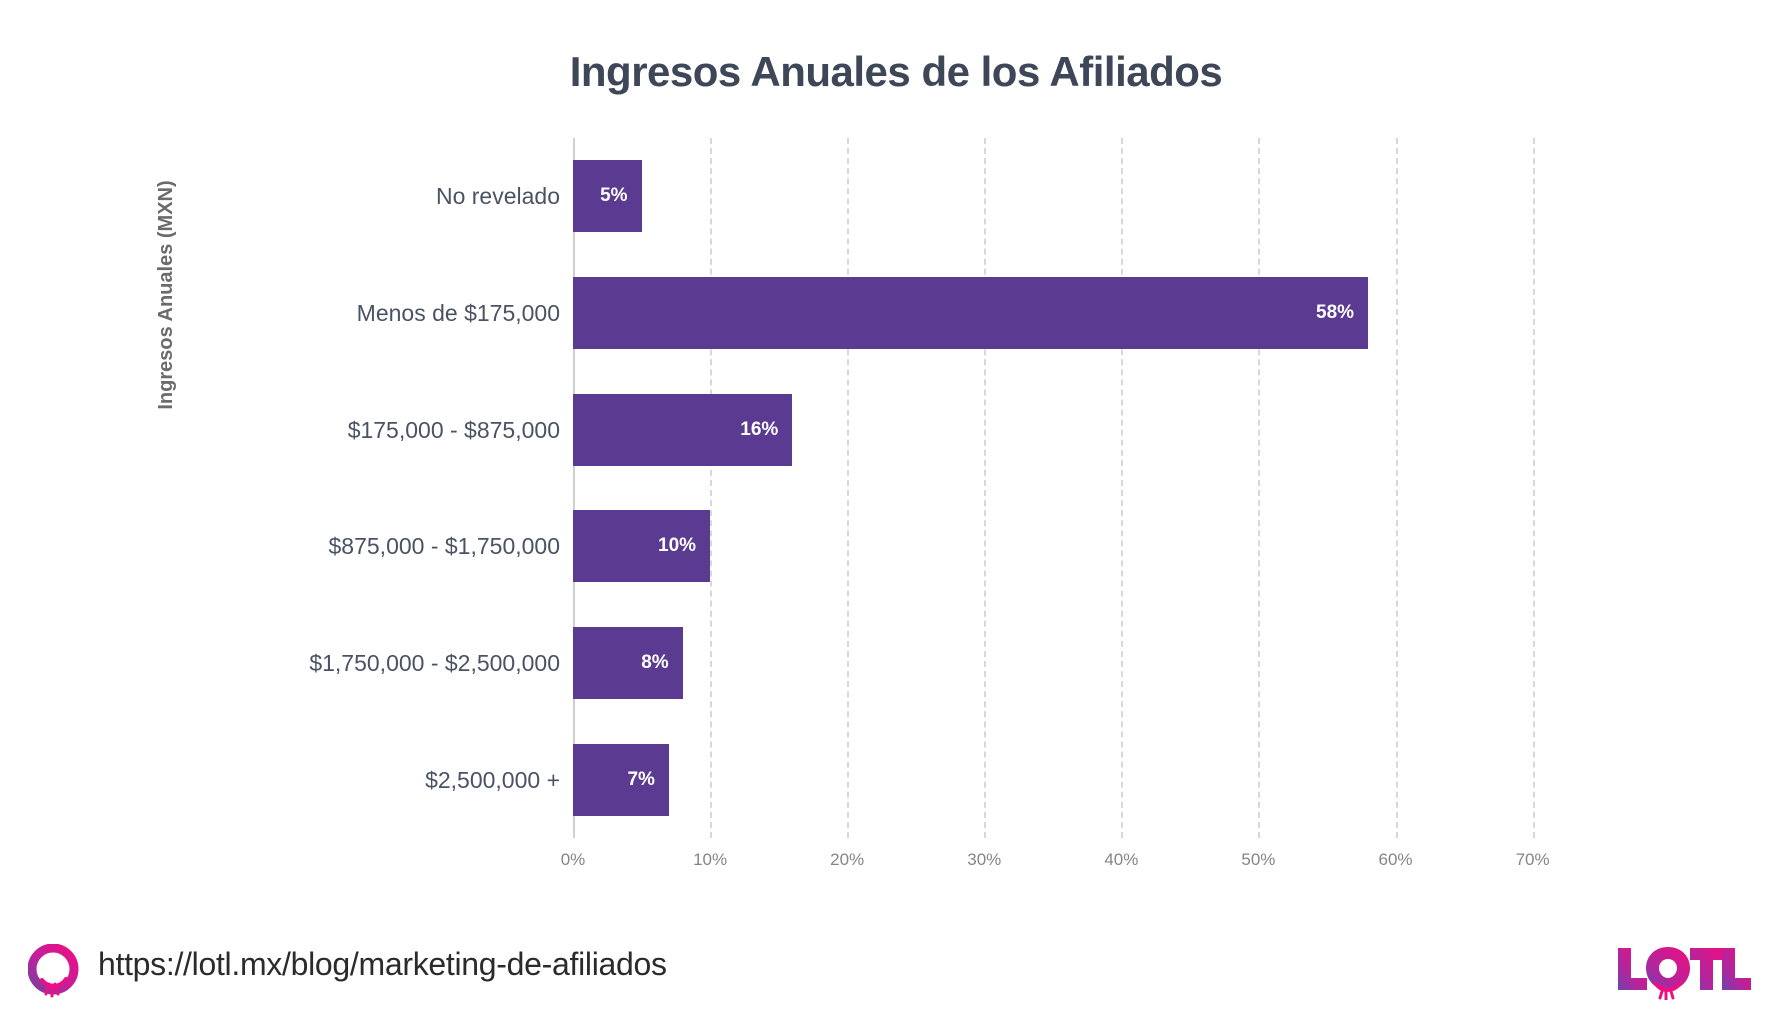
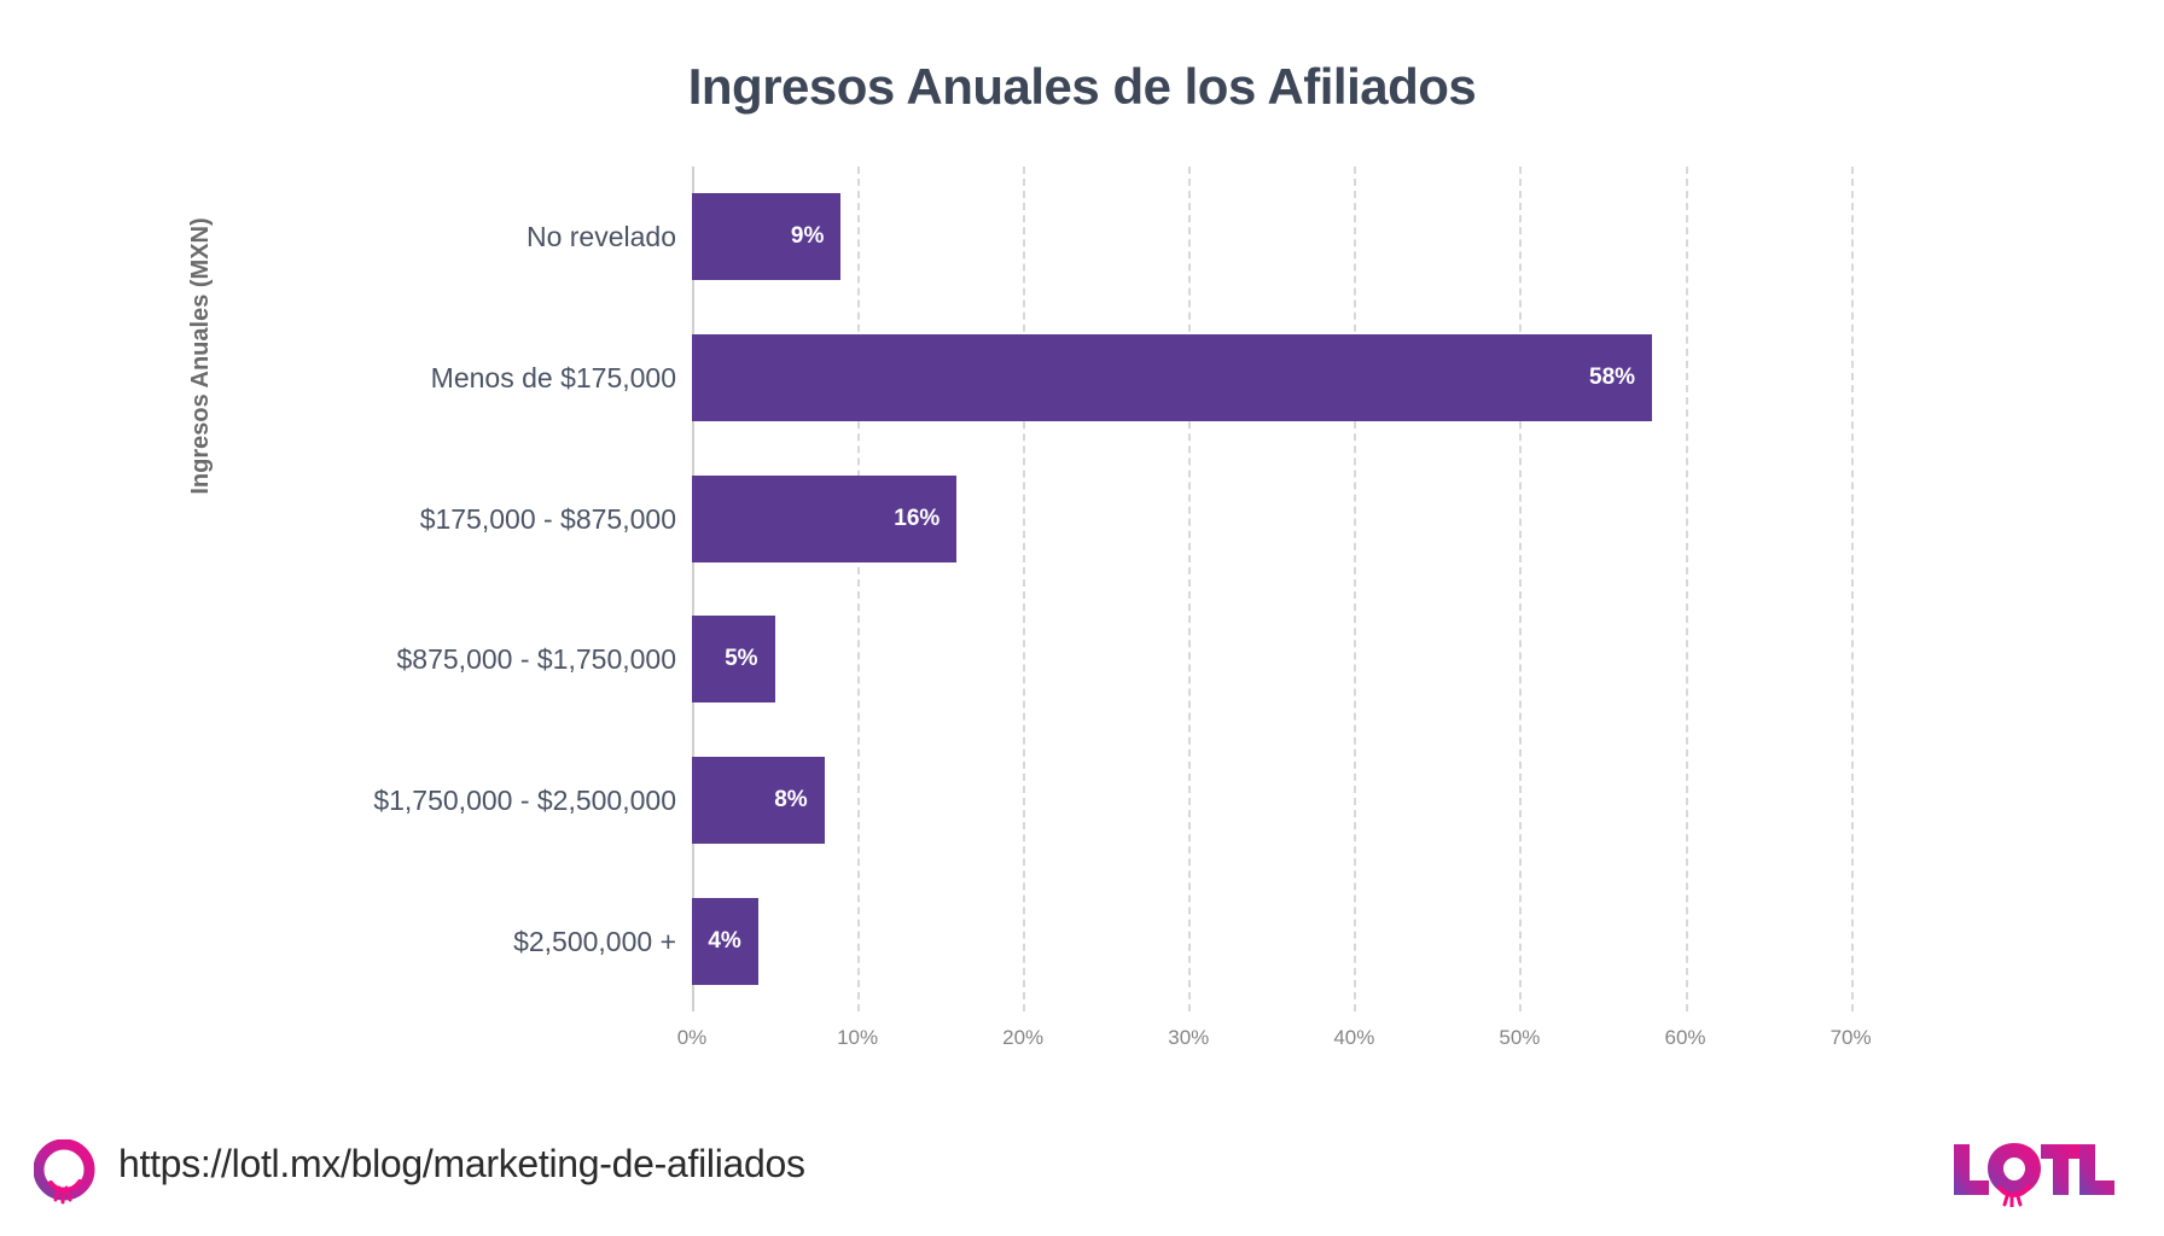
No revelado: 5% -> 9%
$875,000 - $1,750,000: 10% -> 5%
$2,500,000 +: 7% -> 4%
